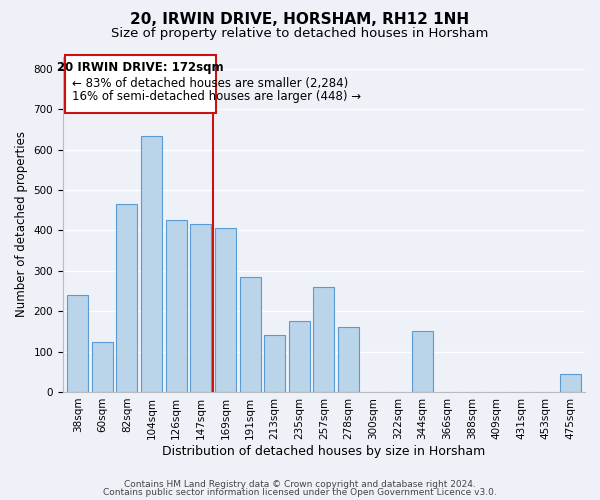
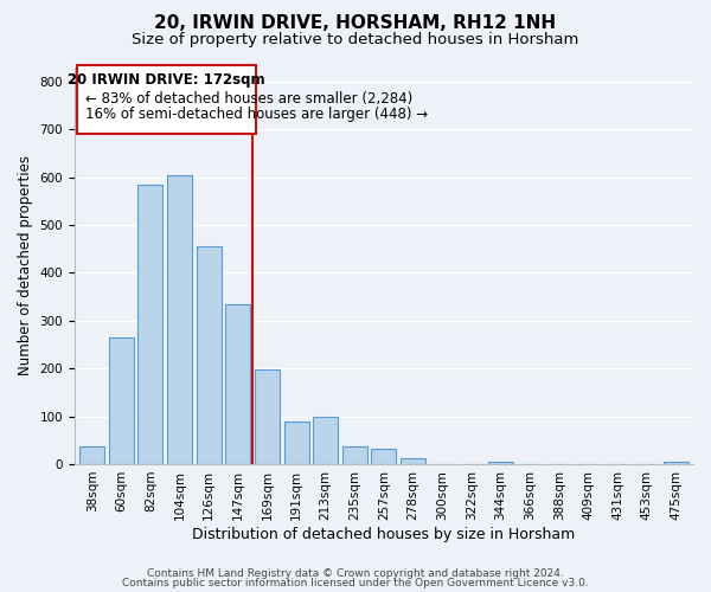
38sqm: 240 -> 38
60sqm: 125 -> 265
82sqm: 465 -> 585
104sqm: 635 -> 605
126sqm: 425 -> 455
147sqm: 415 -> 335
169sqm: 405 -> 197
191sqm: 285 -> 90
213sqm: 140 -> 100
235sqm: 175 -> 37
257sqm: 260 -> 32
278sqm: 160 -> 12
344sqm: 150 -> 5
475sqm: 45 -> 5
